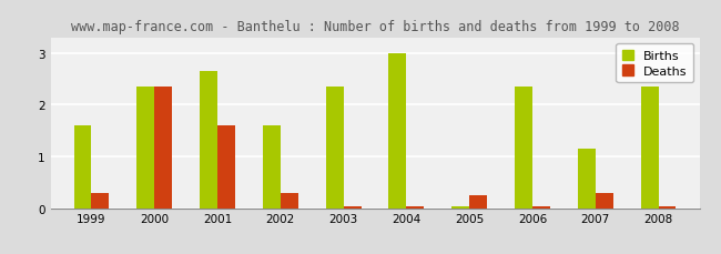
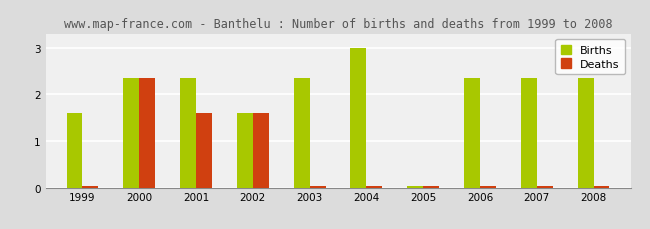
Deaths/1999: 0.30 -> 0.03
Births/2001: 2.65 -> 2.35
Deaths/2002: 0.30 -> 1.60
Deaths/2005: 0.25 -> 0.03
Births/2007: 1.15 -> 2.35
Deaths/2007: 0.30 -> 0.03
